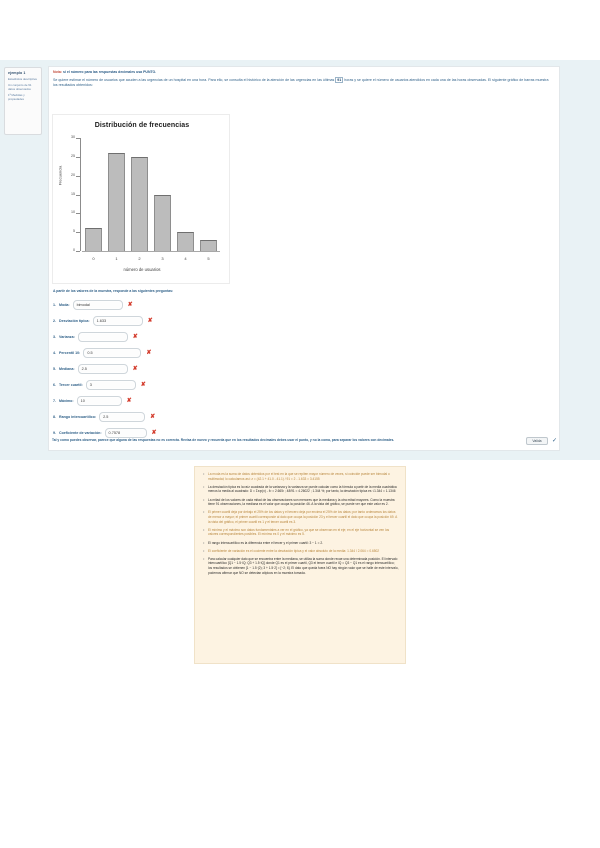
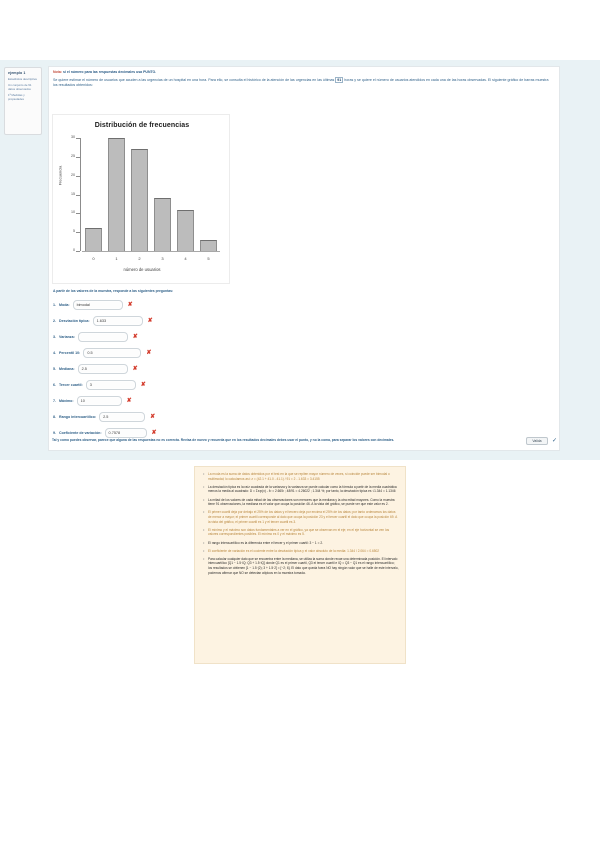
1: 26 -> 30
2: 25 -> 27
3: 15 -> 14
4: 5 -> 11
